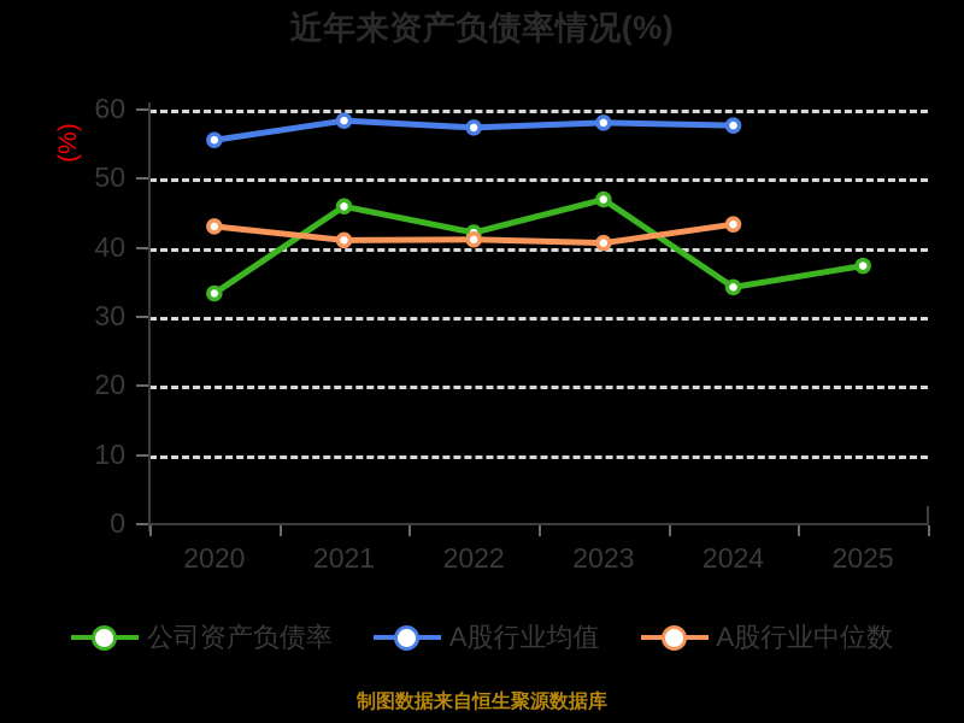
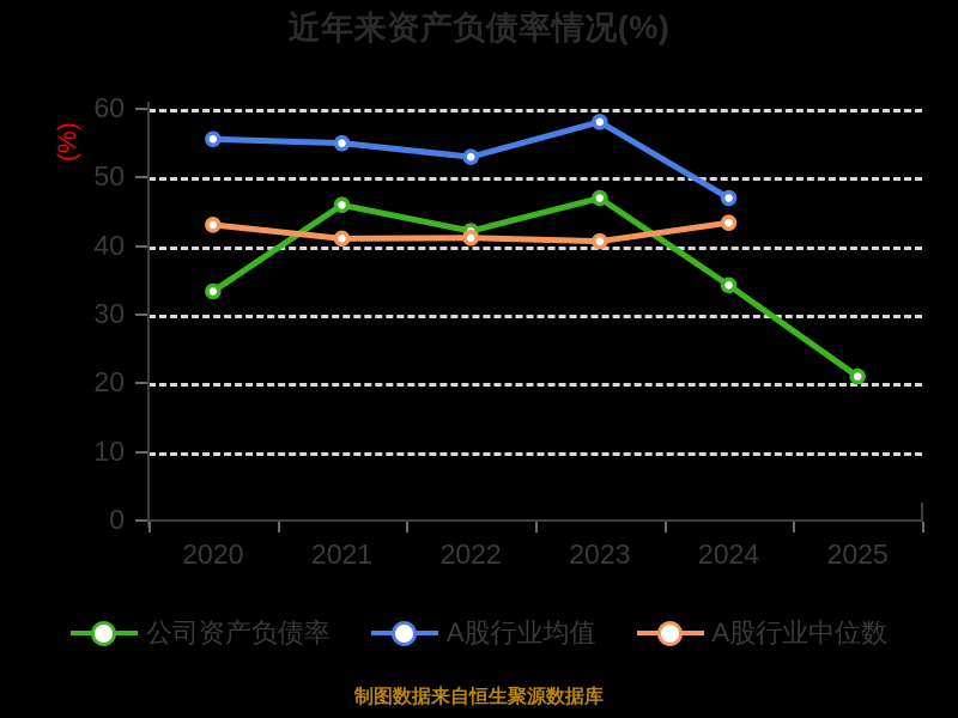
A股行业均值/2021: 58 -> 55
A股行业均值/2022: 57 -> 53
A股行业均值/2024: 58 -> 47
公司资产负债率/2025: 37 -> 21
